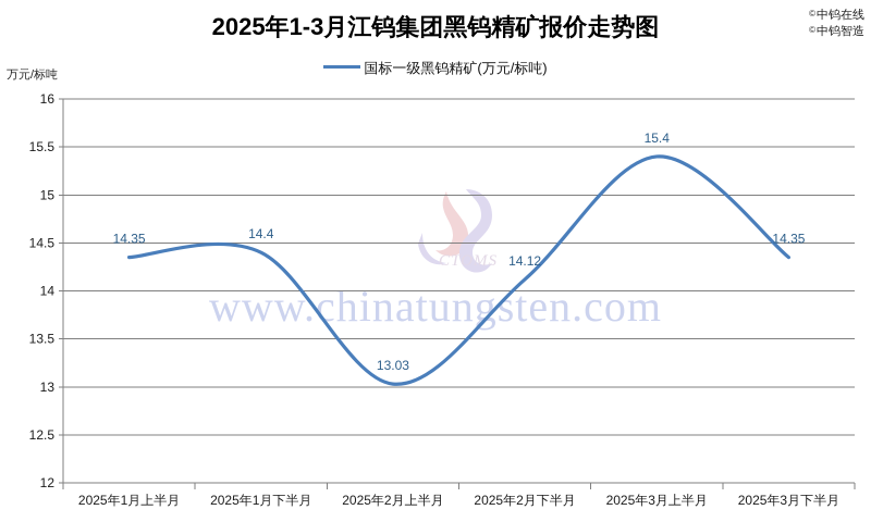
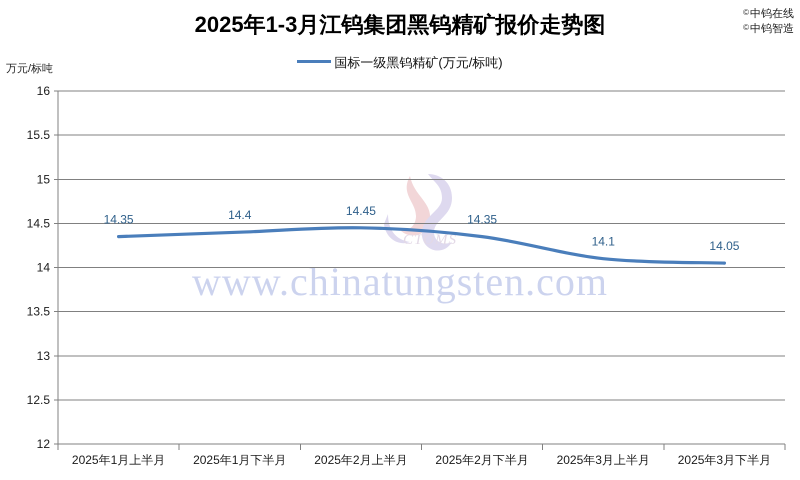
2025年2月上半月: 13.03 -> 14.45
2025年2月下半月: 14.12 -> 14.35
2025年3月上半月: 15.4 -> 14.1
2025年3月下半月: 14.35 -> 14.05
